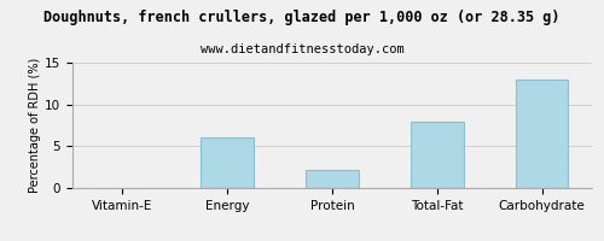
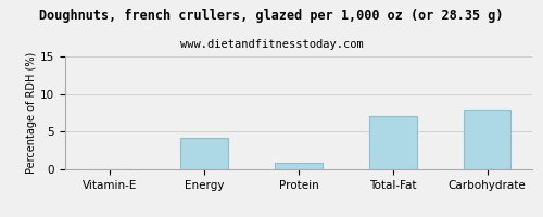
Energy: 6.1 -> 4.2
Protein: 2.1 -> 0.8
Total-Fat: 8.0 -> 7.0
Carbohydrate: 13.0 -> 8.0
